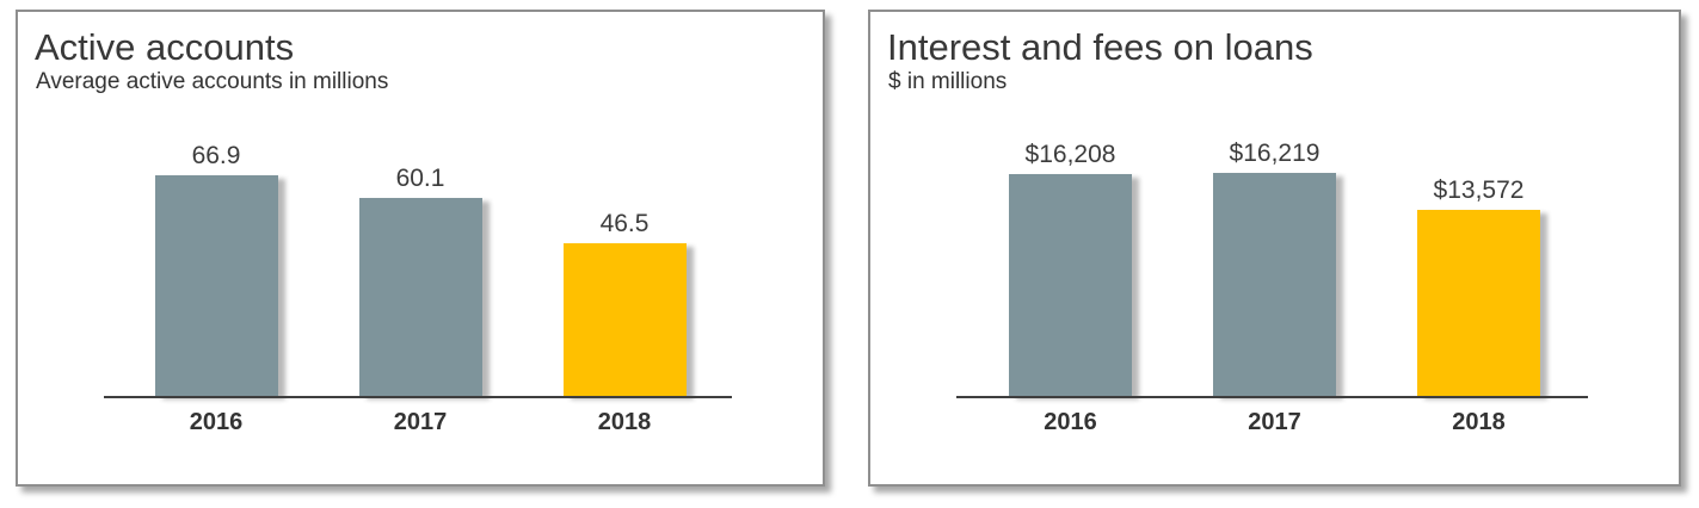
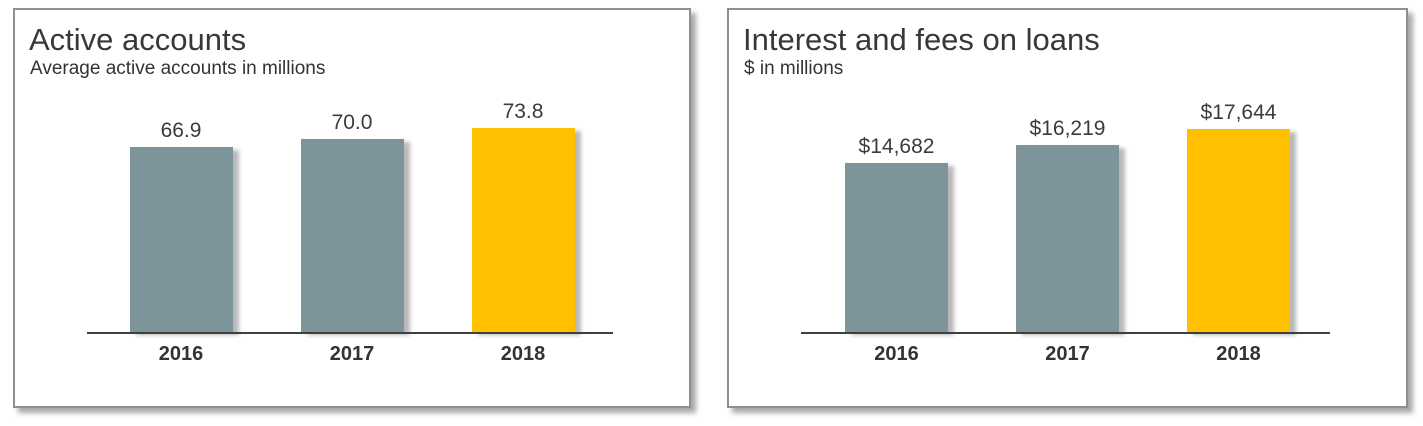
Active accounts/2017: 60.1 -> 70.0
Active accounts/2018: 46.5 -> 73.8
Interest and fees on loans/2016: $16,208 -> $14,682
Interest and fees on loans/2018: $13,572 -> $17,644
